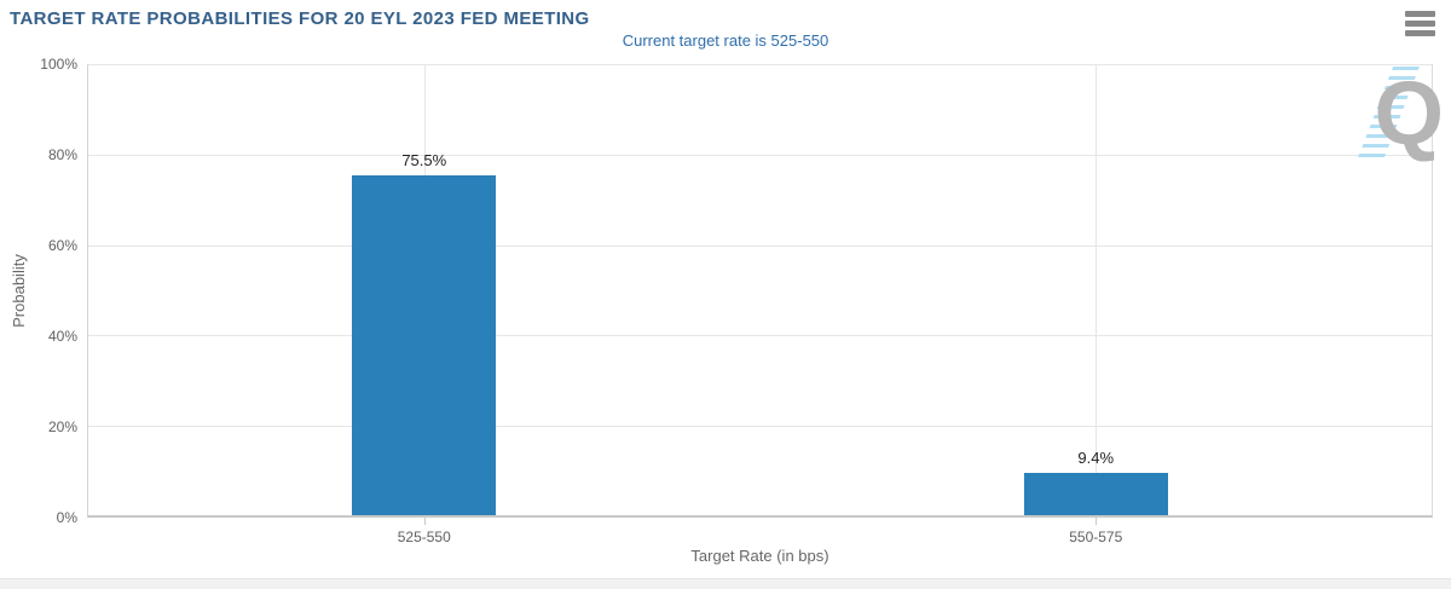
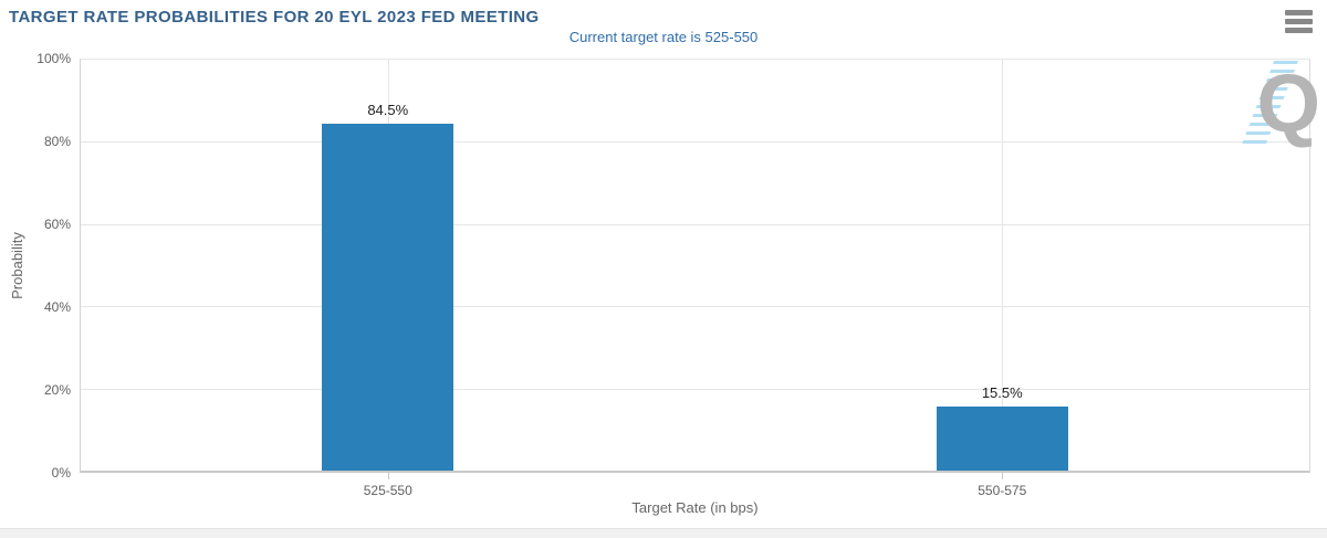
525-550: 75.5% -> 84.5%
550-575: 9.4% -> 15.5%
